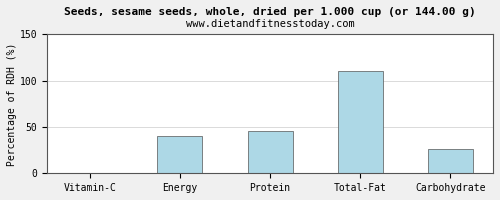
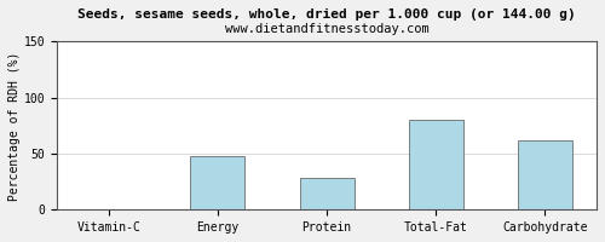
Energy: 40 -> 48
Protein: 46 -> 28
Total-Fat: 111 -> 80
Carbohydrate: 26 -> 62
